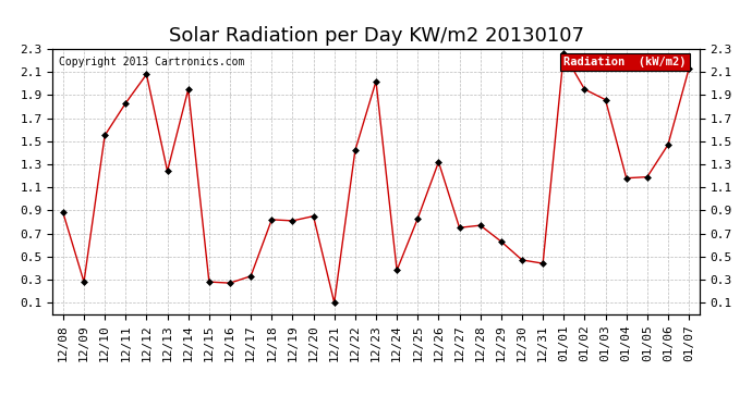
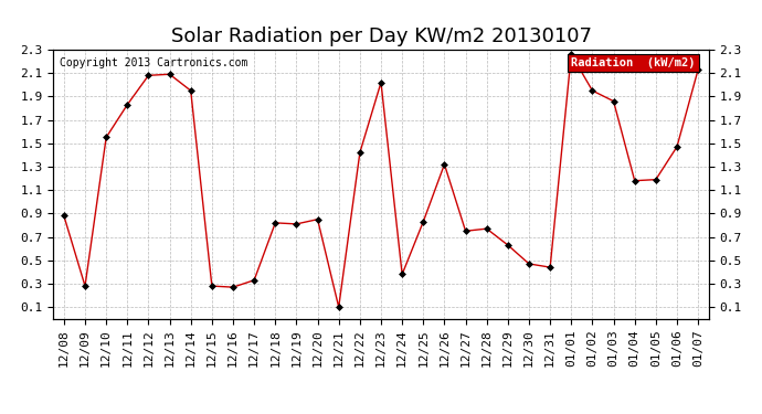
12/13: 1.24 -> 2.09
